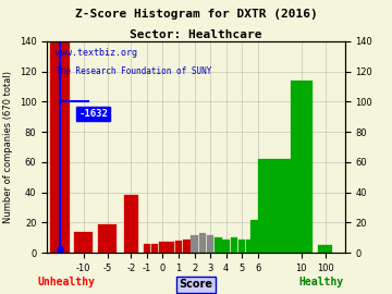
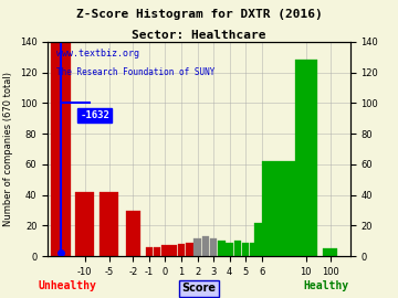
-10: 14 -> 42
-5: 19 -> 42
-2: 38 -> 30
10: 114 -> 128
